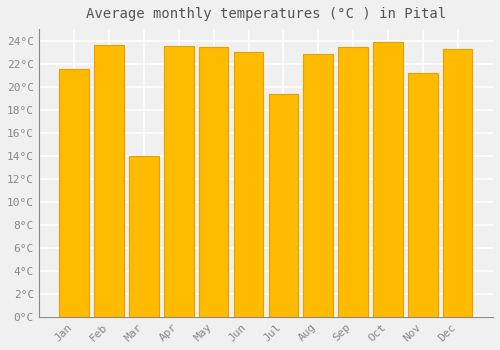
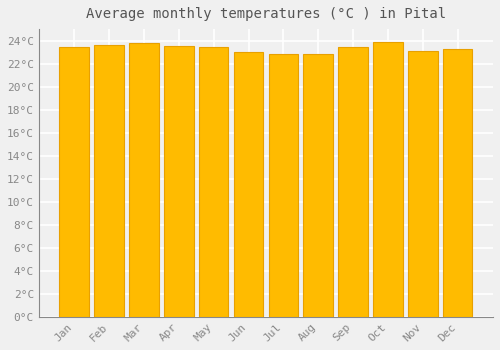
Jan: 21.5°C -> 23.4°C
Mar: 14.0°C -> 23.8°C
Jul: 19.4°C -> 22.8°C
Nov: 21.2°C -> 23.1°C
